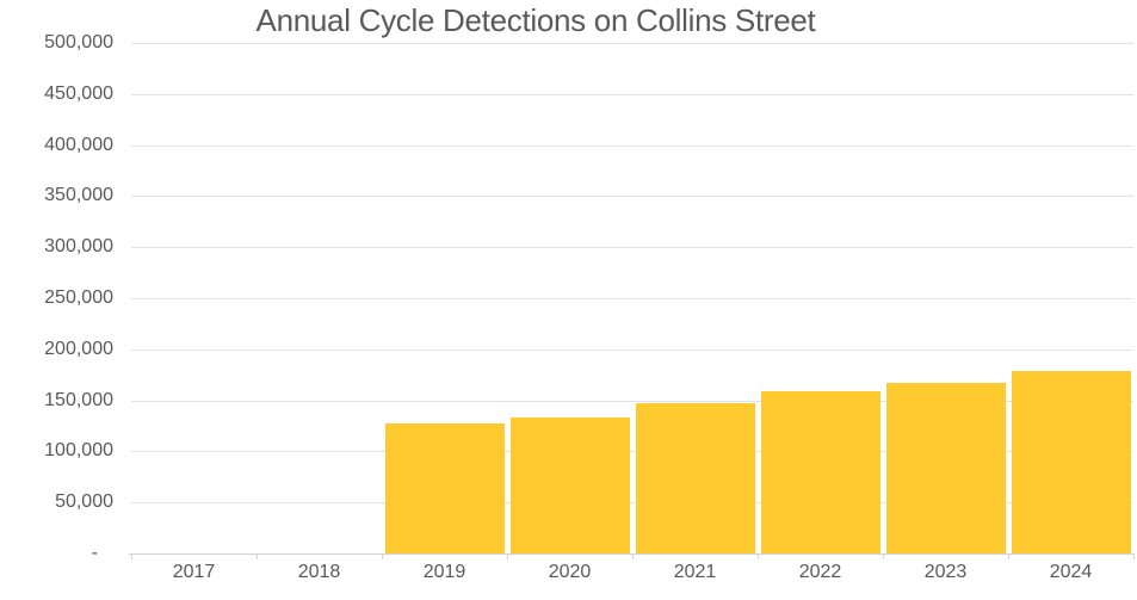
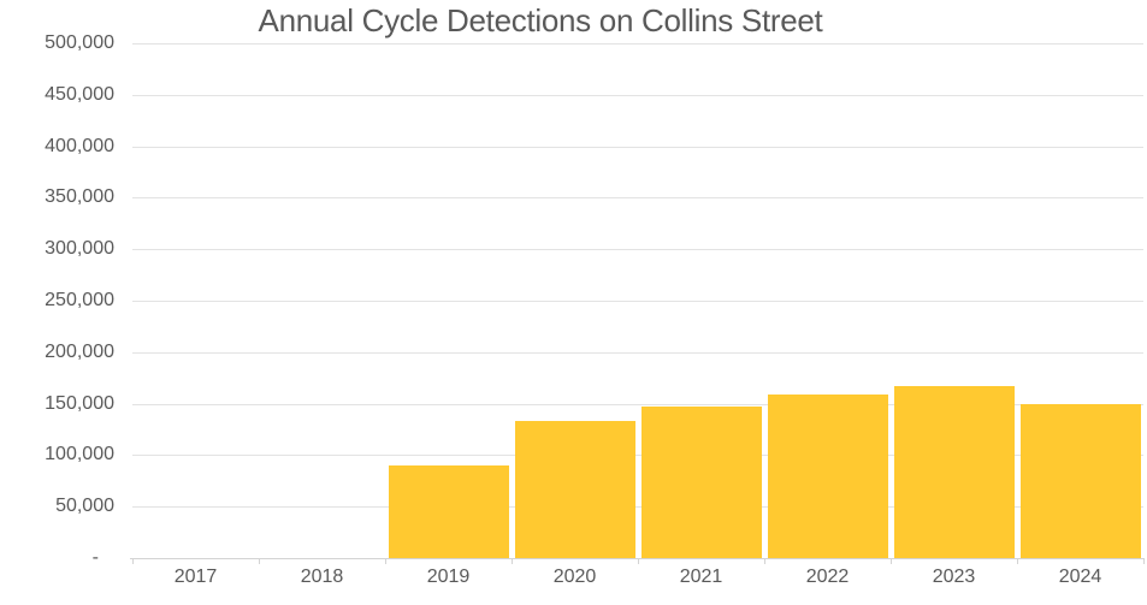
2019: 130000 -> 90000
2024: 180000 -> 150000
